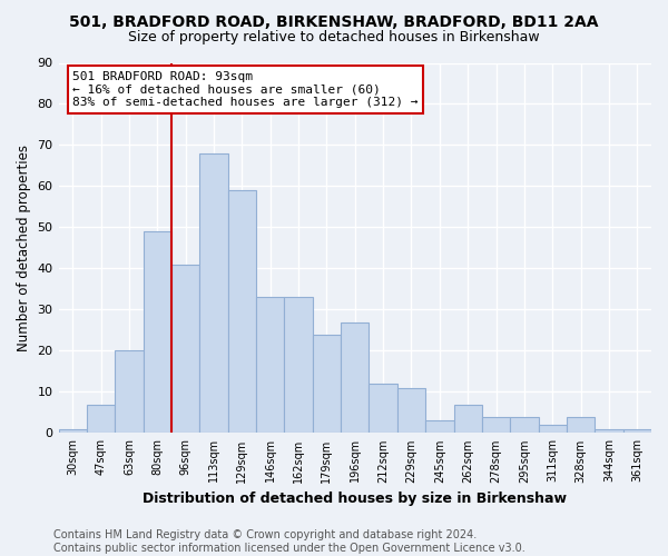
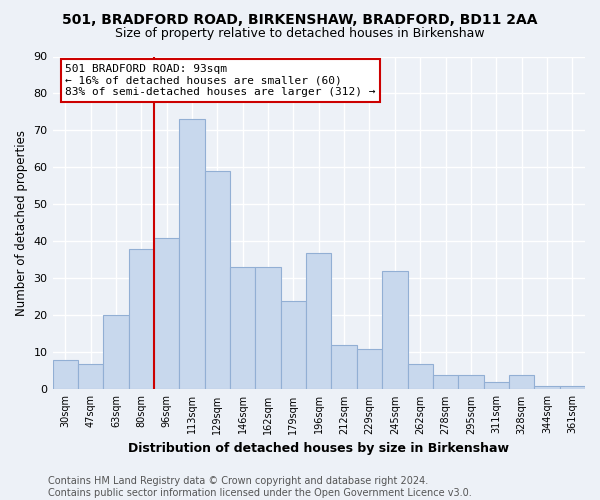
30sqm: 1 -> 8
80sqm: 49 -> 38
113sqm: 68 -> 73
196sqm: 27 -> 37
245sqm: 3 -> 32
